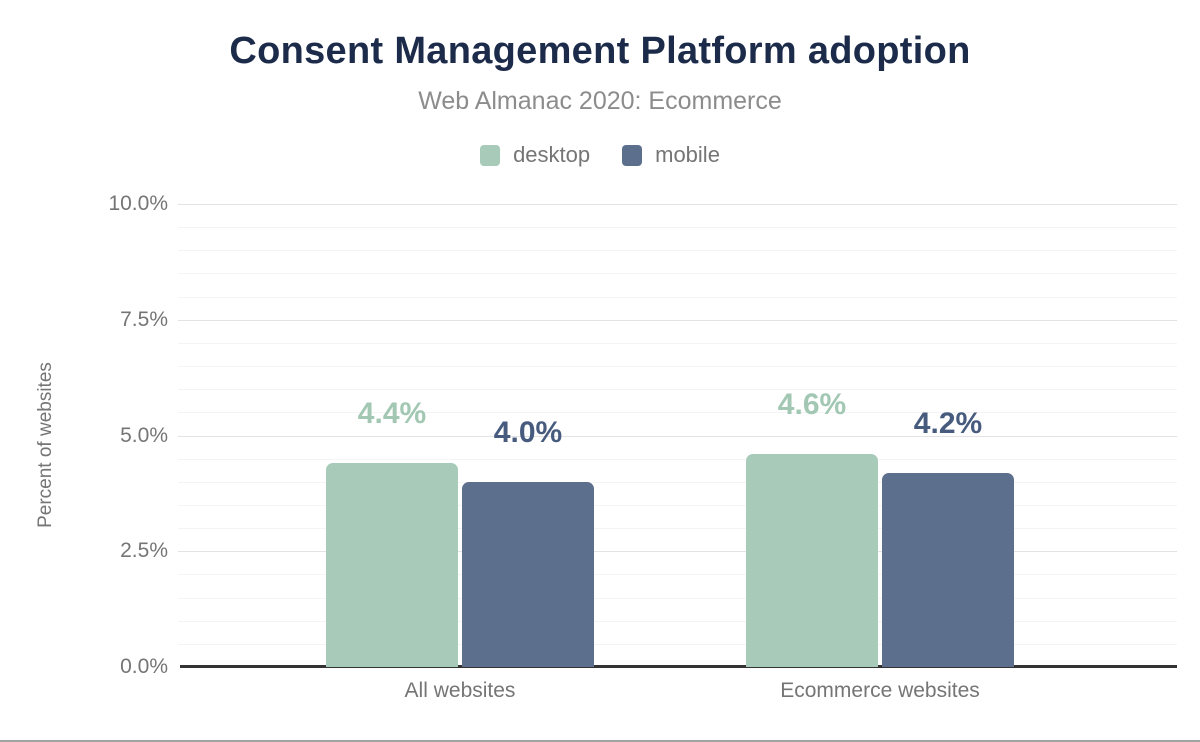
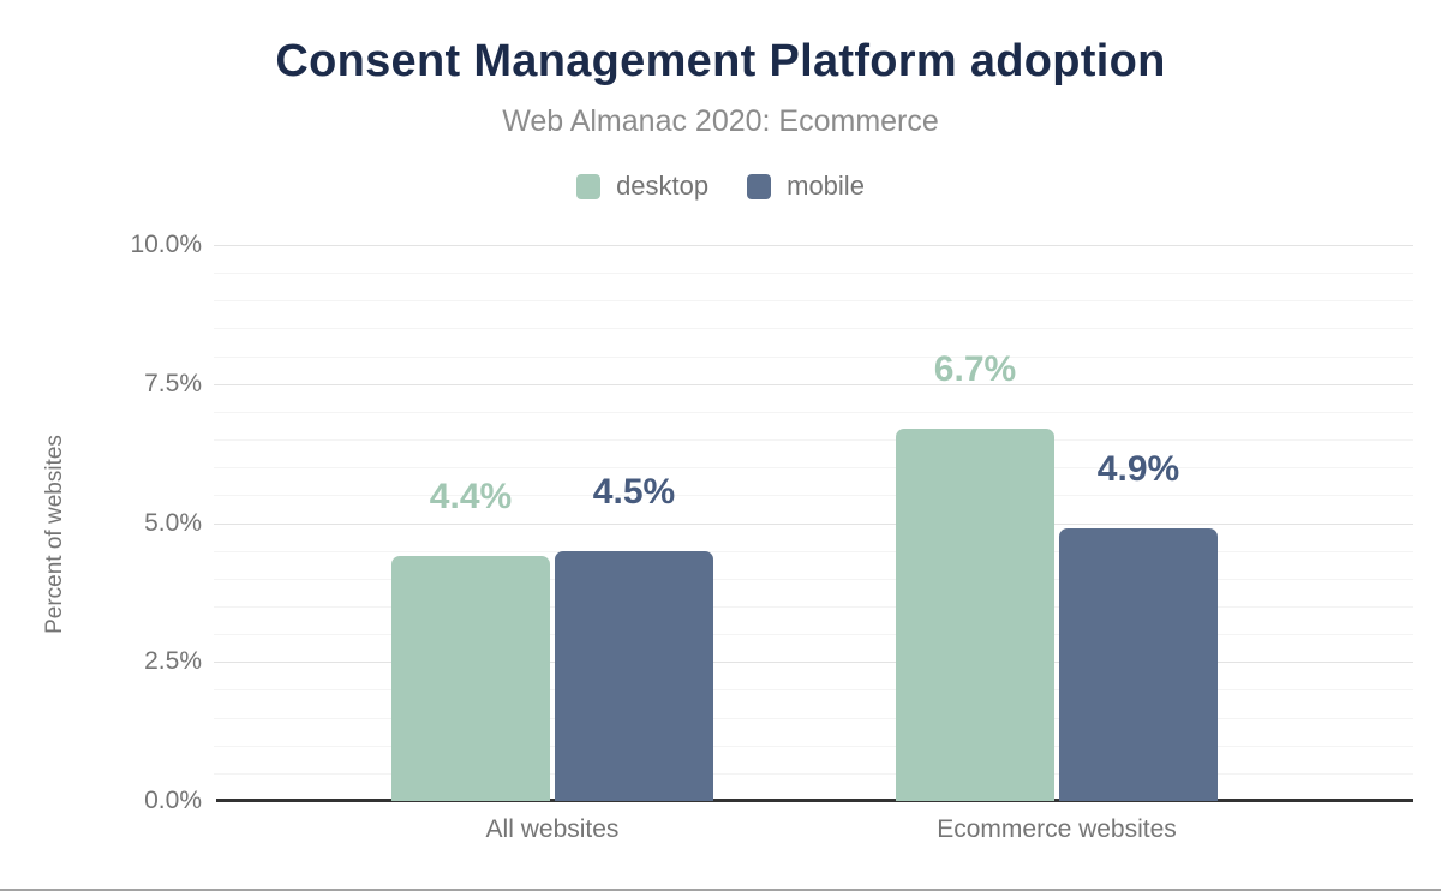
mobile/All websites: 4.0% -> 4.5%
desktop/Ecommerce websites: 4.6% -> 6.7%
mobile/Ecommerce websites: 4.2% -> 4.9%
